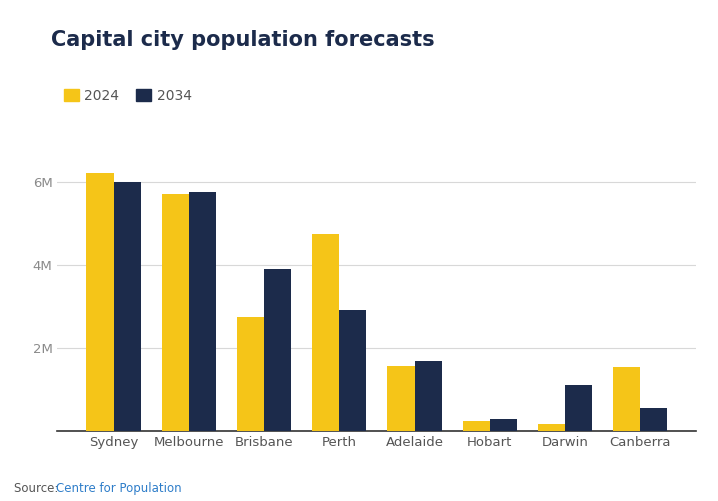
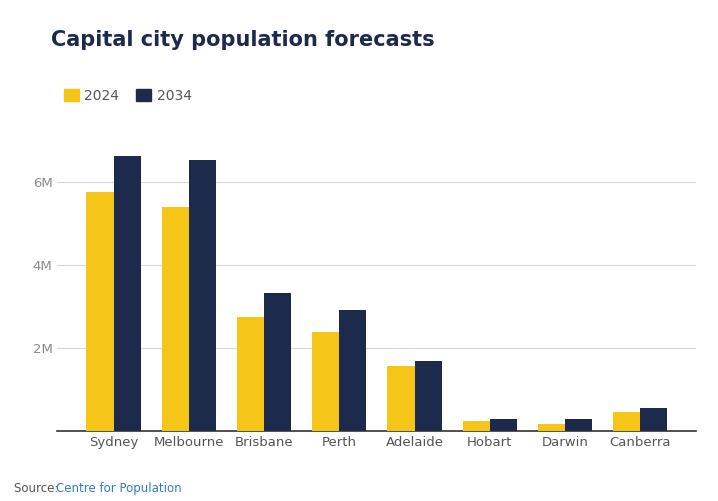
2024/Sydney: 6.20M -> 5.75M
2034/Sydney: 6.00M -> 6.61M
2024/Melbourne: 5.70M -> 5.39M
2034/Melbourne: 5.75M -> 6.52M
2034/Brisbane: 3.90M -> 3.31M
2024/Perth: 4.75M -> 2.37M
2034/Darwin: 1.10M -> 0.28M
2024/Canberra: 1.55M -> 0.46M
